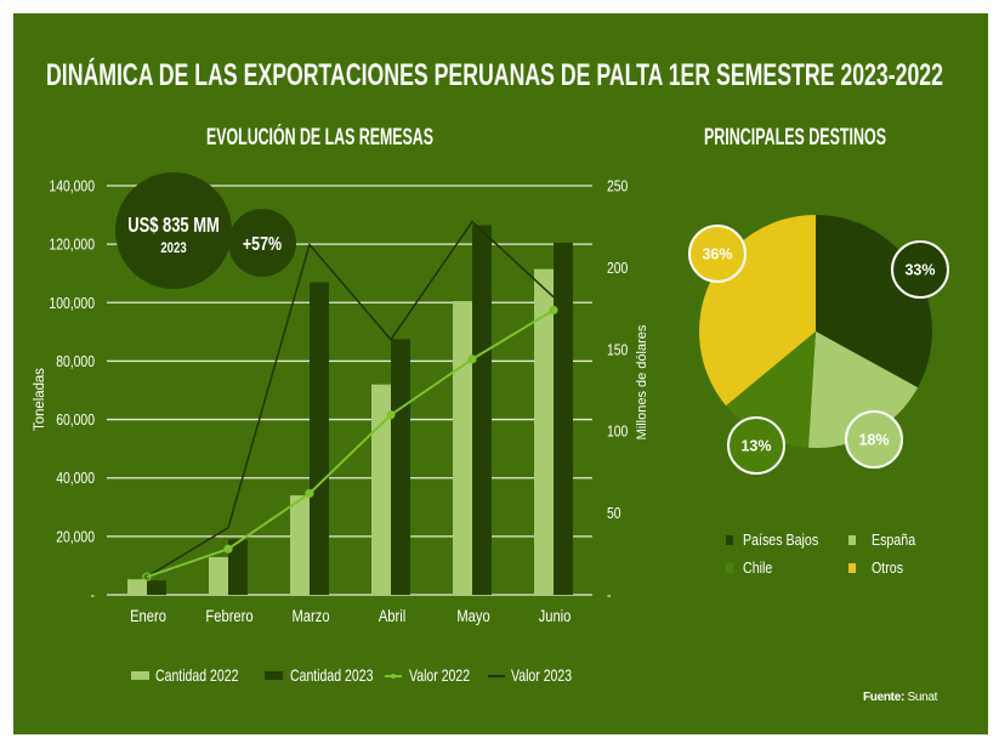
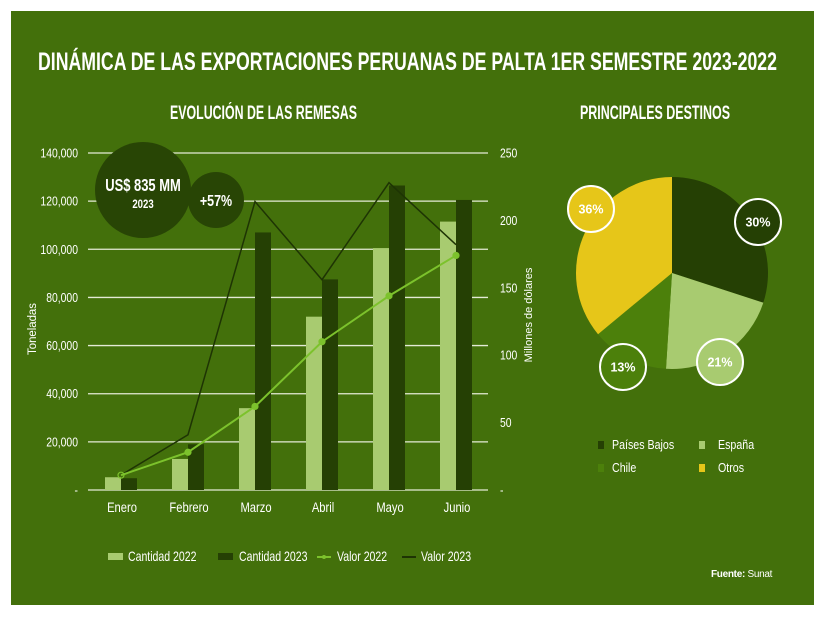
PRINCIPALES DESTINOS/Países Bajos: 33% -> 30%
PRINCIPALES DESTINOS/España: 18% -> 21%
